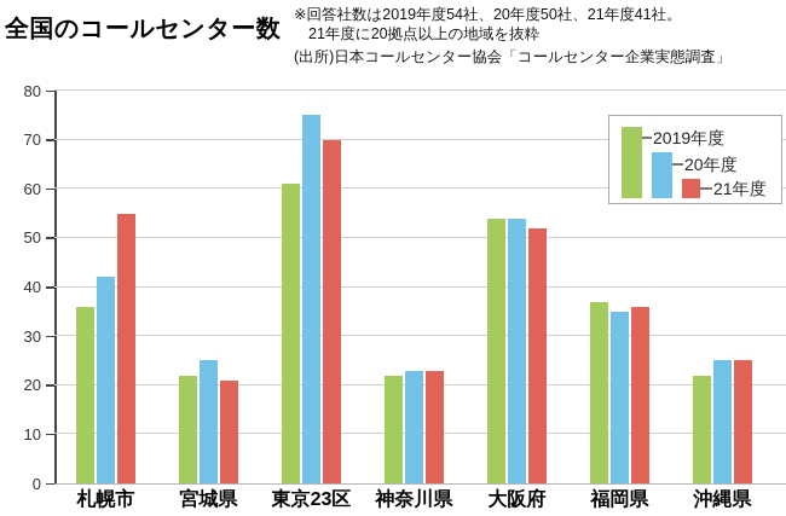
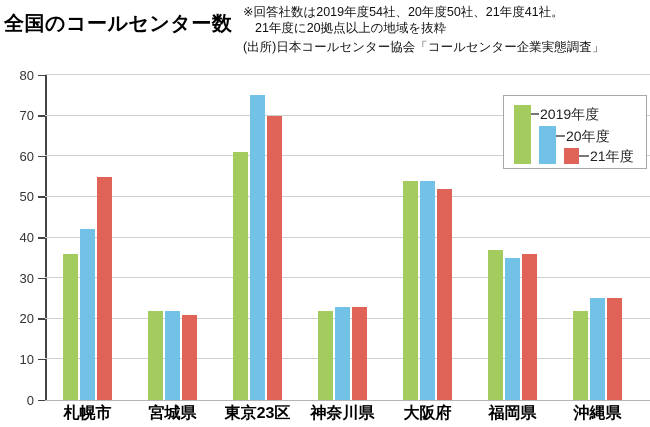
20年度/宮城県: 25 -> 22
